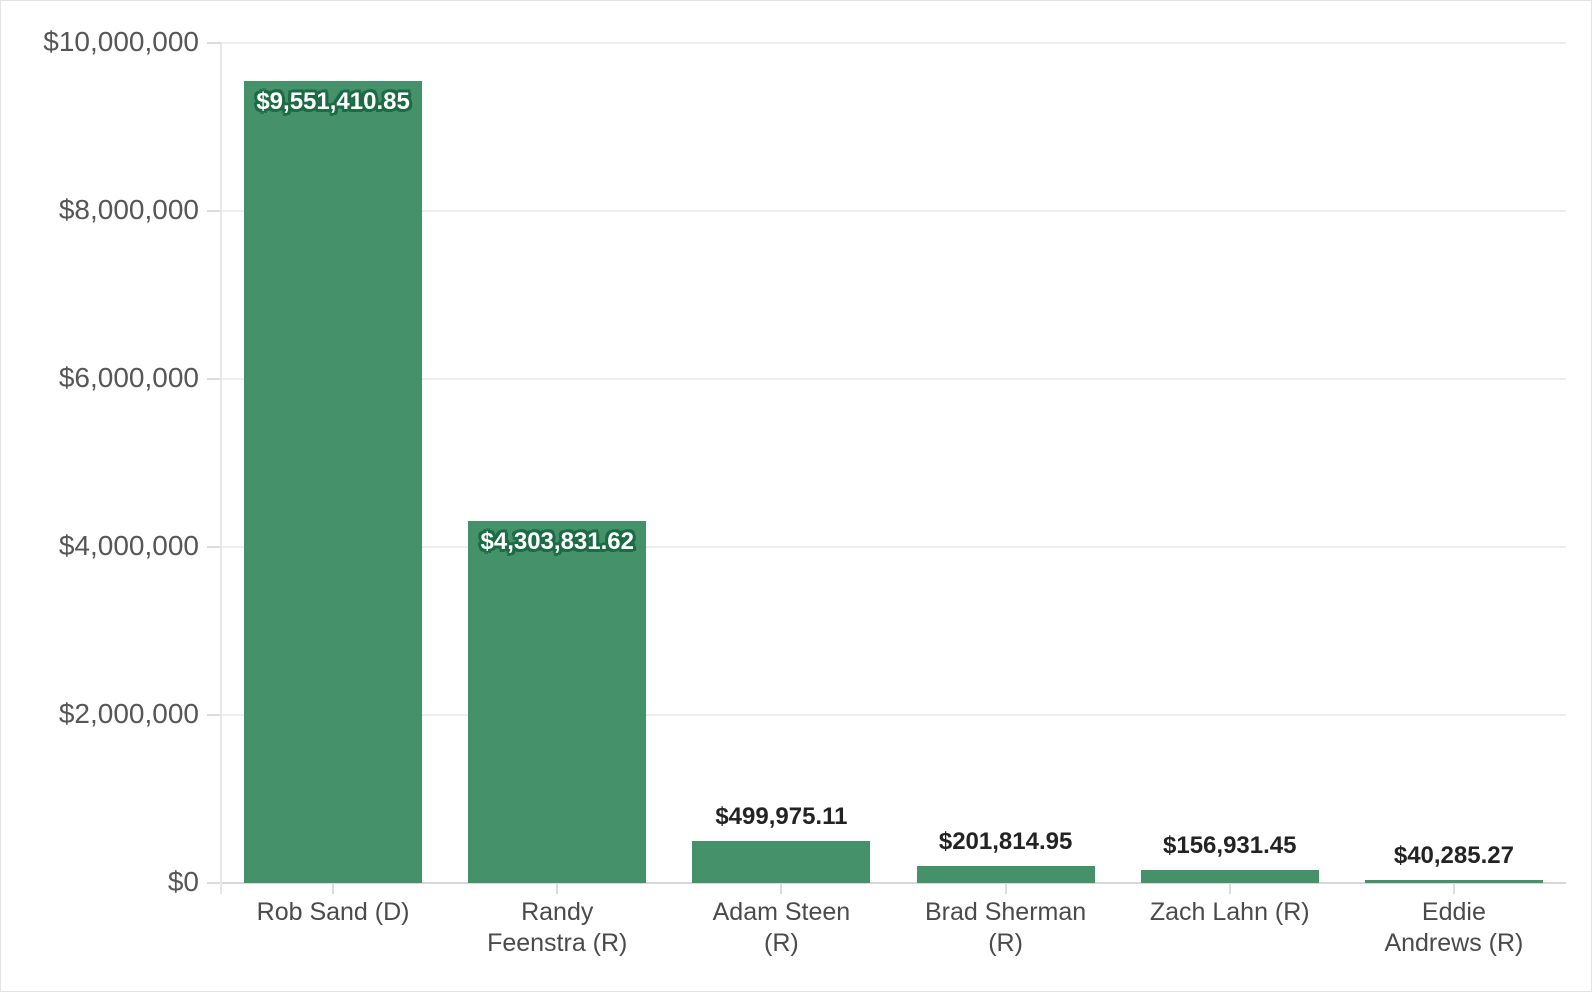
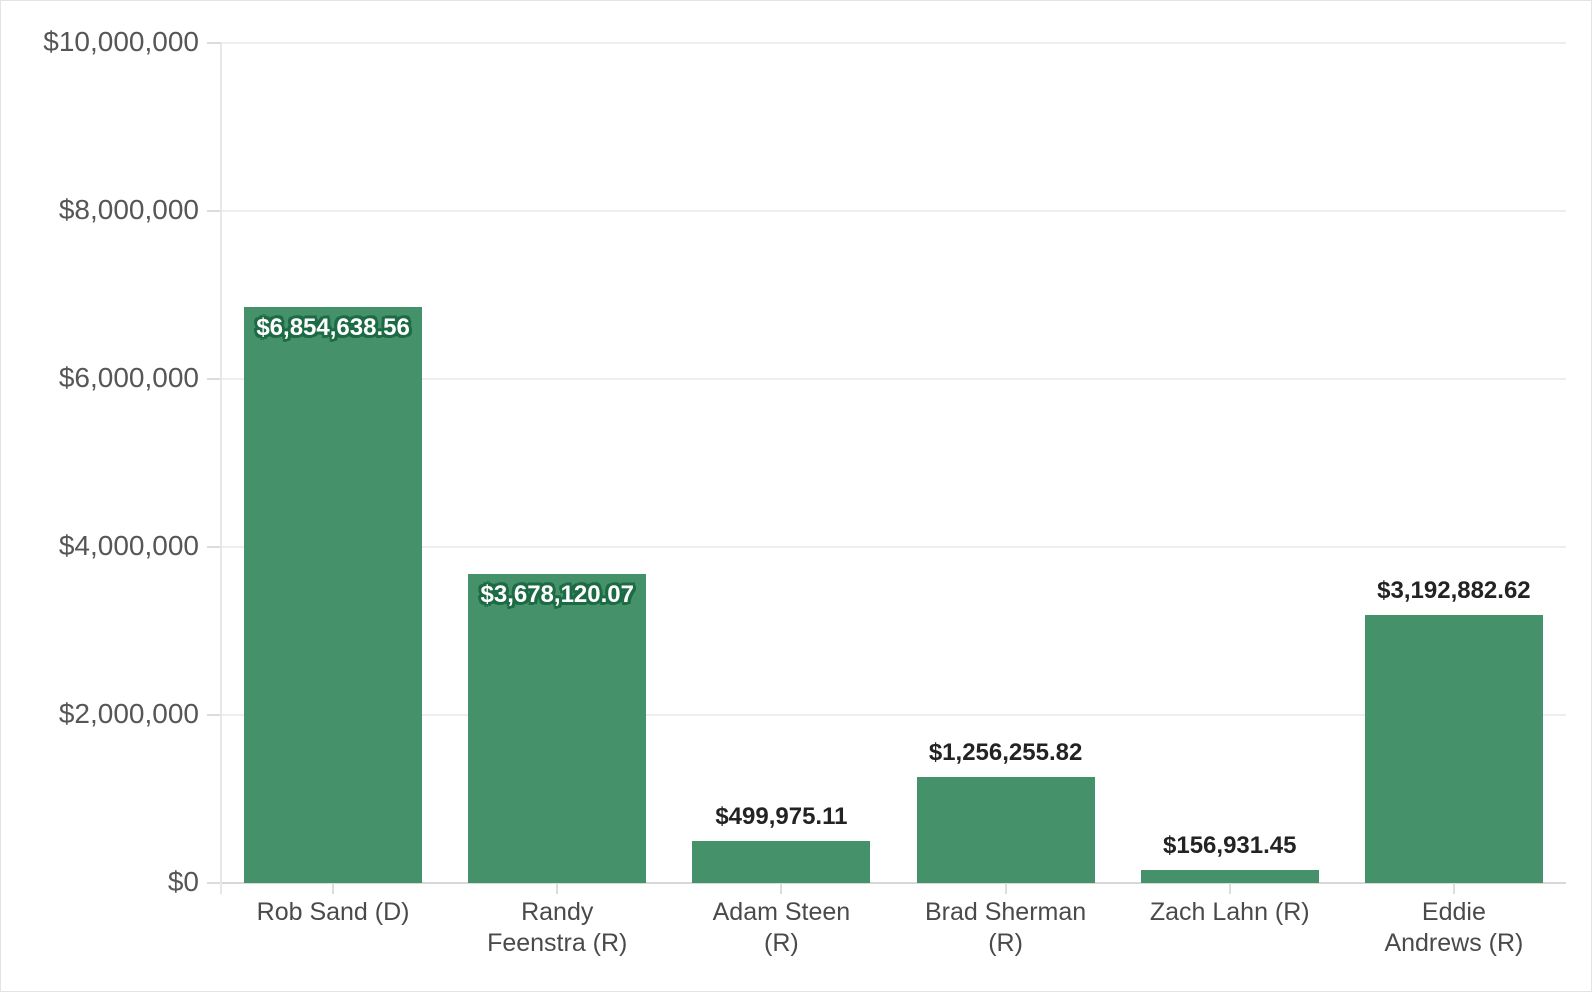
Rob Sand (D): $9,551,410.85 -> $6,854,638.56
Randy Feenstra (R): $4,303,831.62 -> $3,678,120.07
Brad Sherman (R): $201,814.95 -> $1,256,255.82
Eddie Andrews (R): $40,285.27 -> $3,192,882.62
